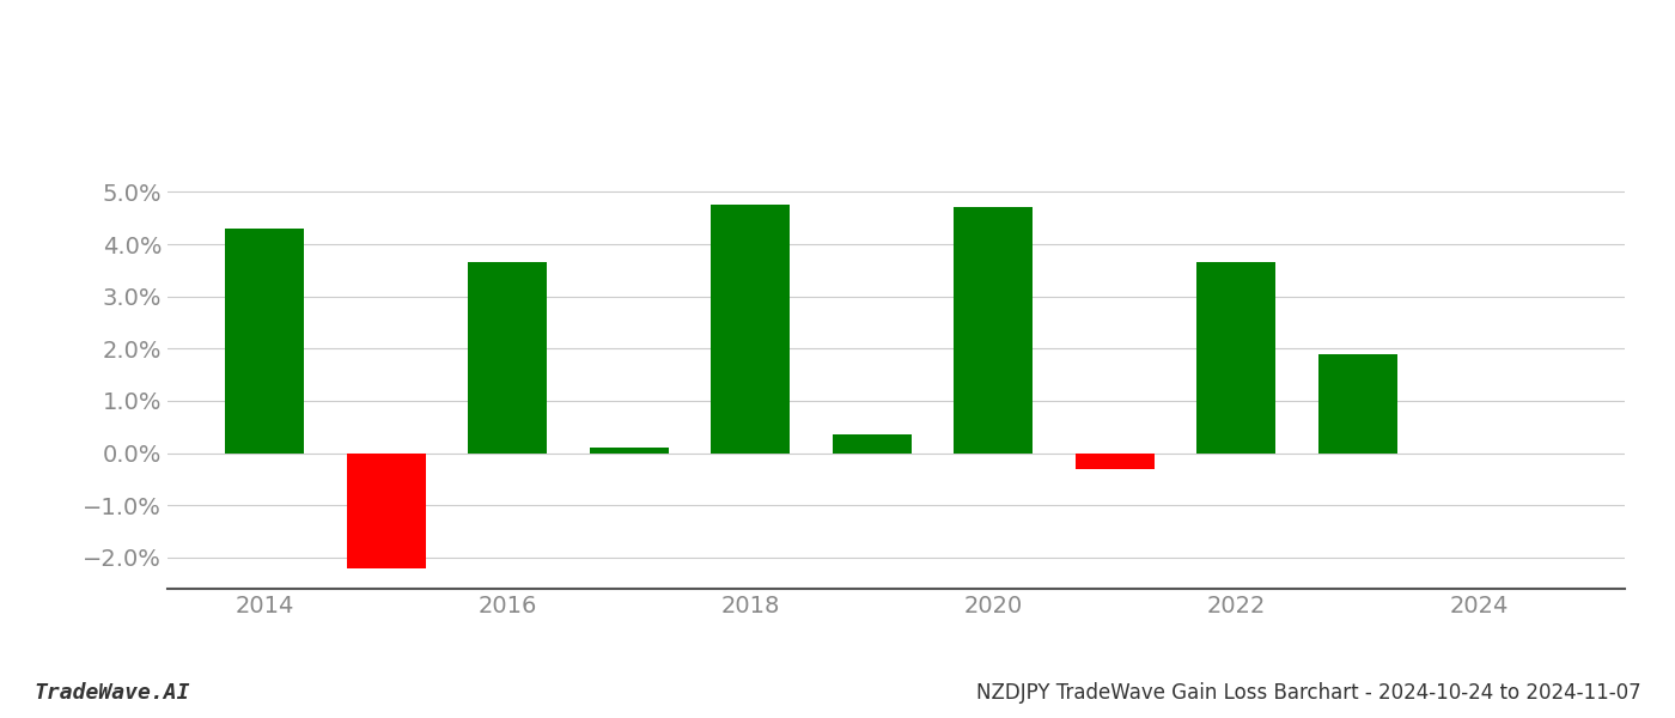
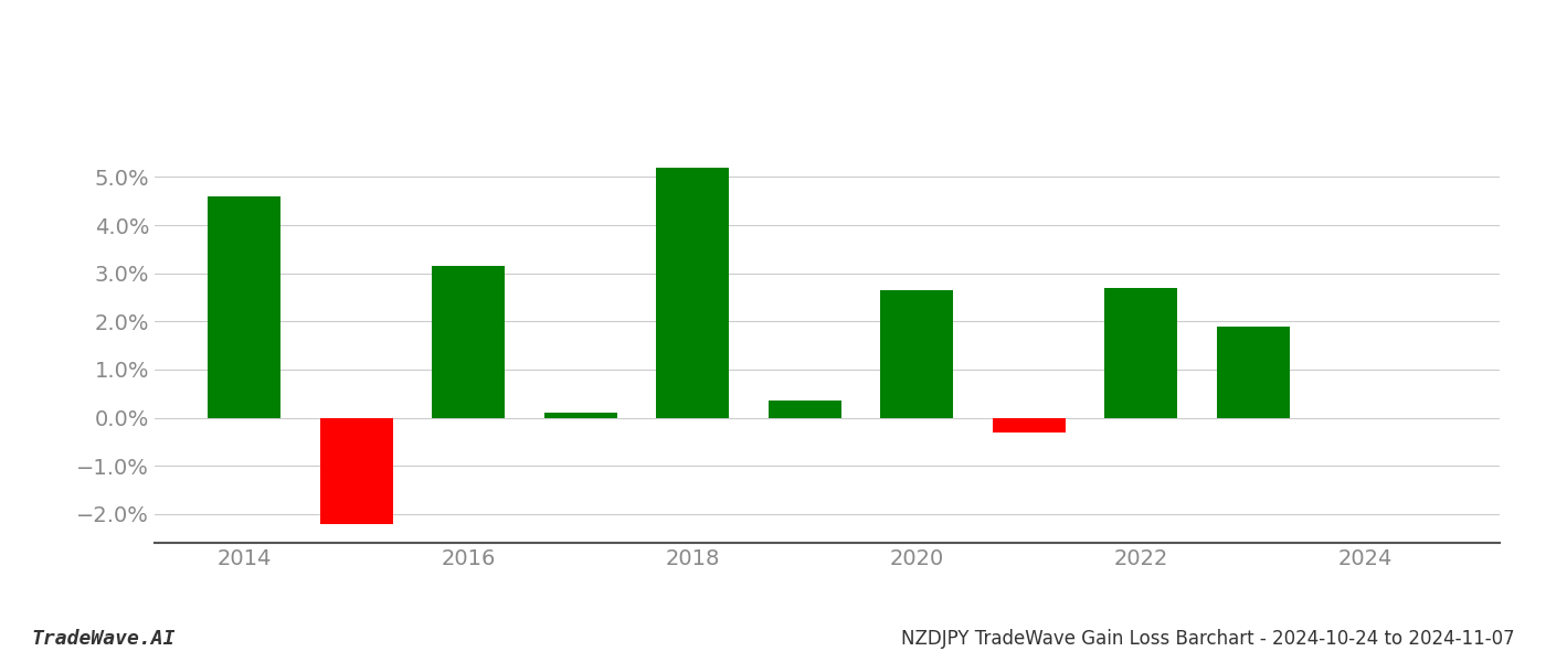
2014: 4.30% -> 4.60%
2016: 3.65% -> 3.15%
2018: 4.75% -> 5.20%
2020: 4.70% -> 2.65%
2022: 3.65% -> 2.70%
